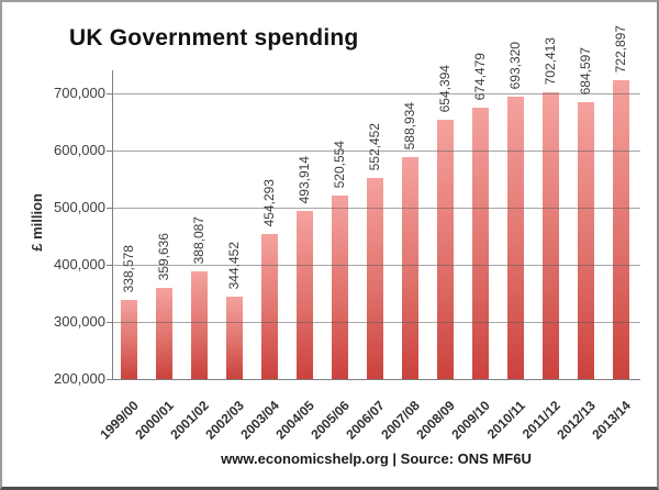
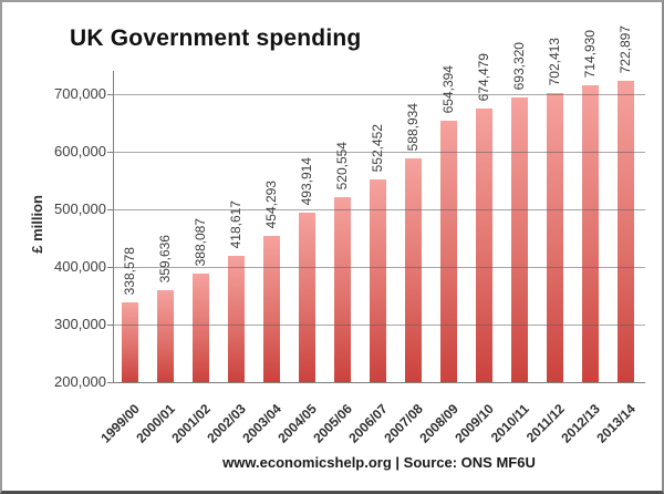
2002/03: 344,452 -> 418,617
2012/13: 684,597 -> 714,930
